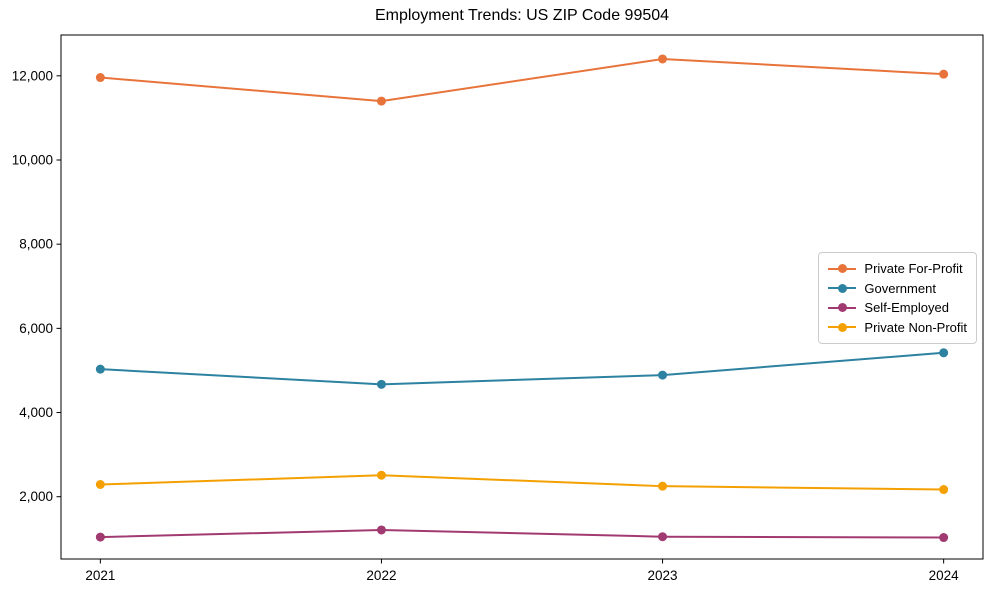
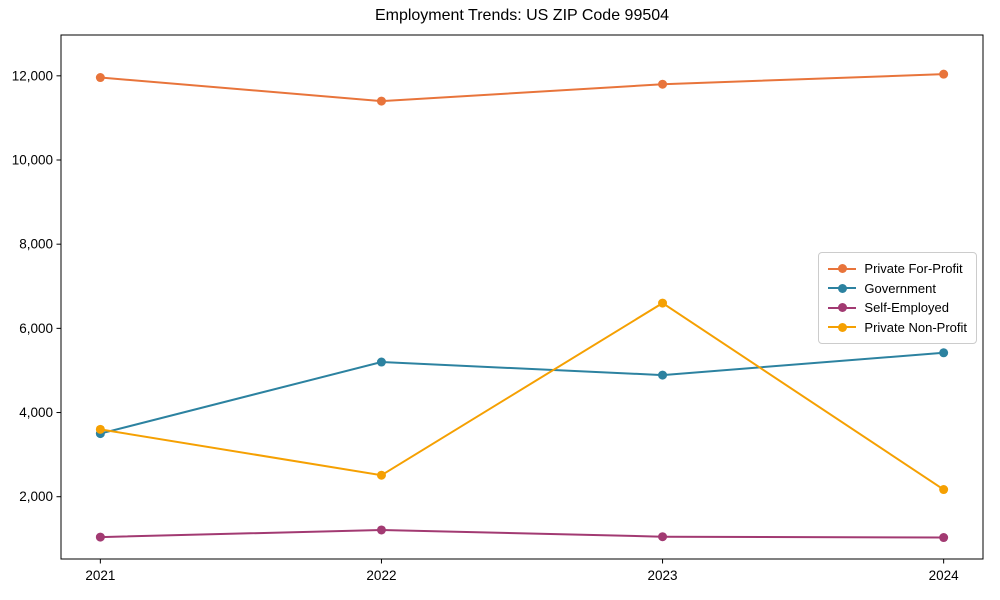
Government/2021: 5000 -> 3500
Private Non-Profit/2021: 2300 -> 3600
Government/2022: 4700 -> 5200
Private For-Profit/2023: 12400 -> 11800
Private Non-Profit/2023: 2200 -> 6600
